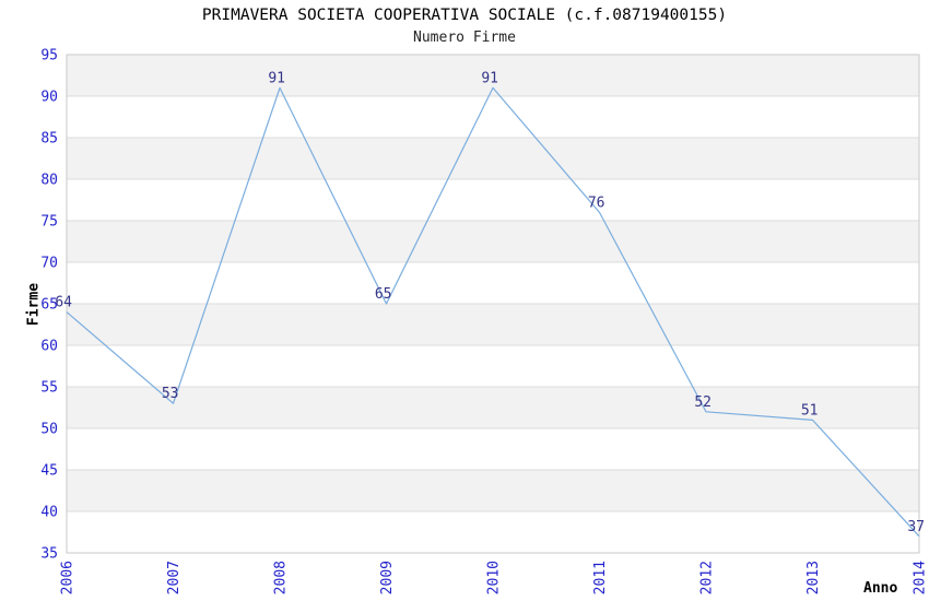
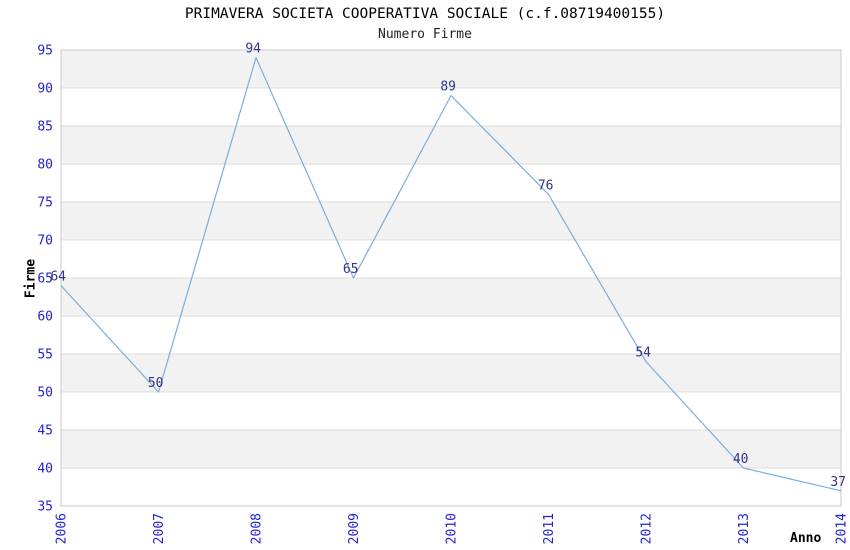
2007: 53 -> 50
2008: 91 -> 94
2010: 91 -> 89
2012: 52 -> 54
2013: 51 -> 40
